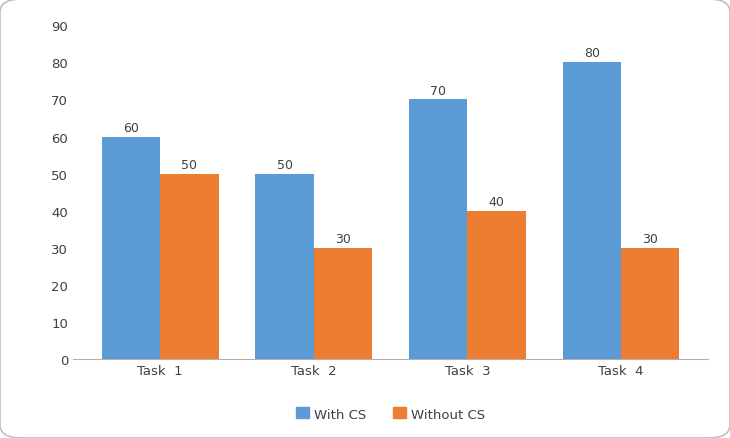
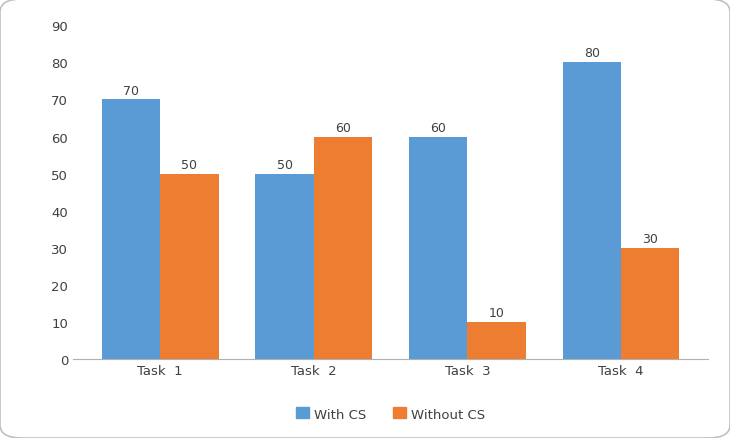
With CS/Task 1: 60 -> 70
Without CS/Task 2: 30 -> 60
With CS/Task 3: 70 -> 60
Without CS/Task 3: 40 -> 10
